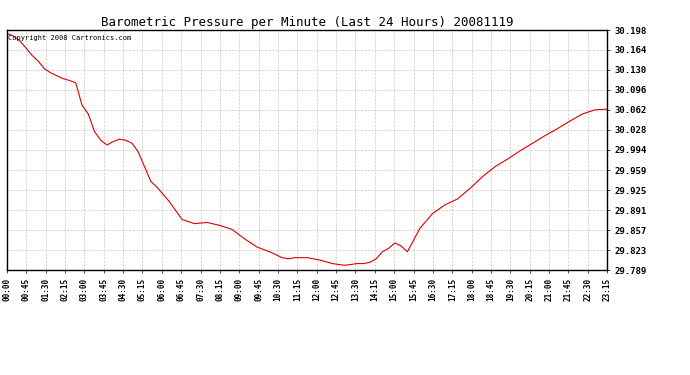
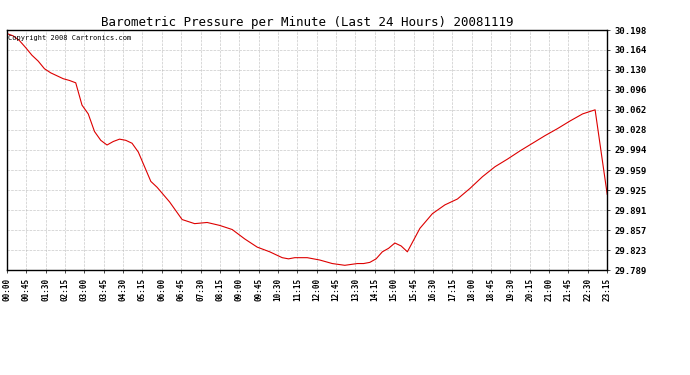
23:15: 30.063 -> 29.918
